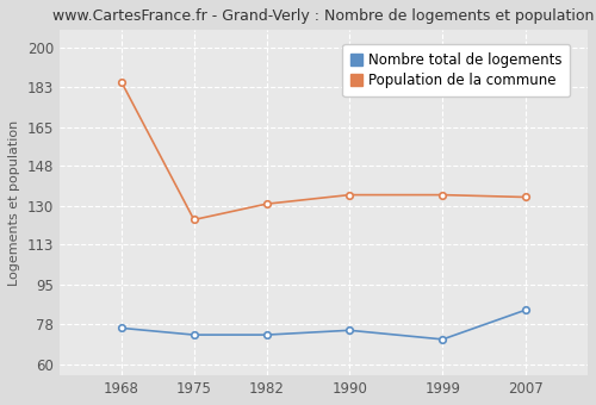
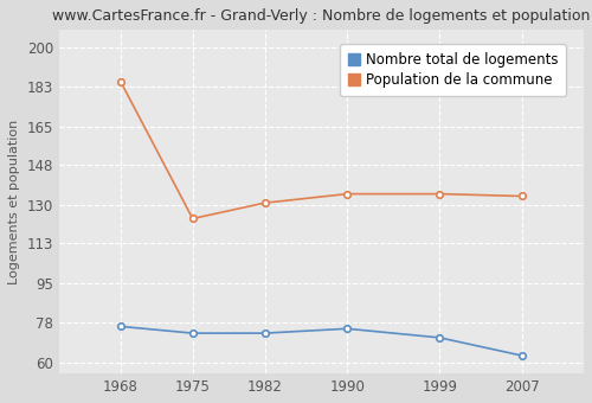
Nombre total de logements/2007: 84 -> 63
